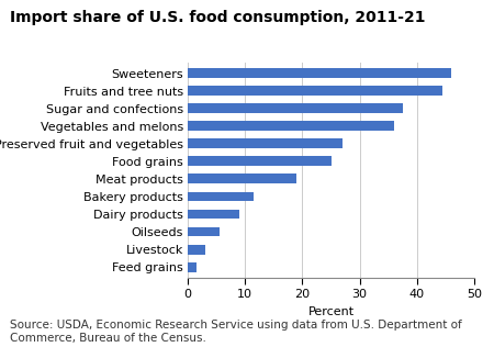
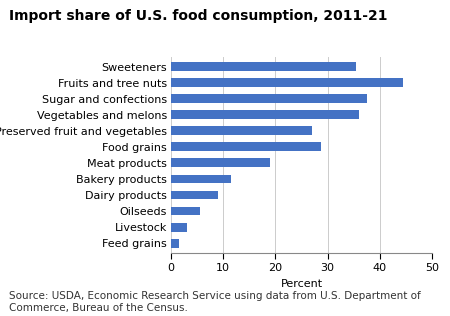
Sweeteners: 46.0 -> 35.4
Food grains: 25.0 -> 28.8
